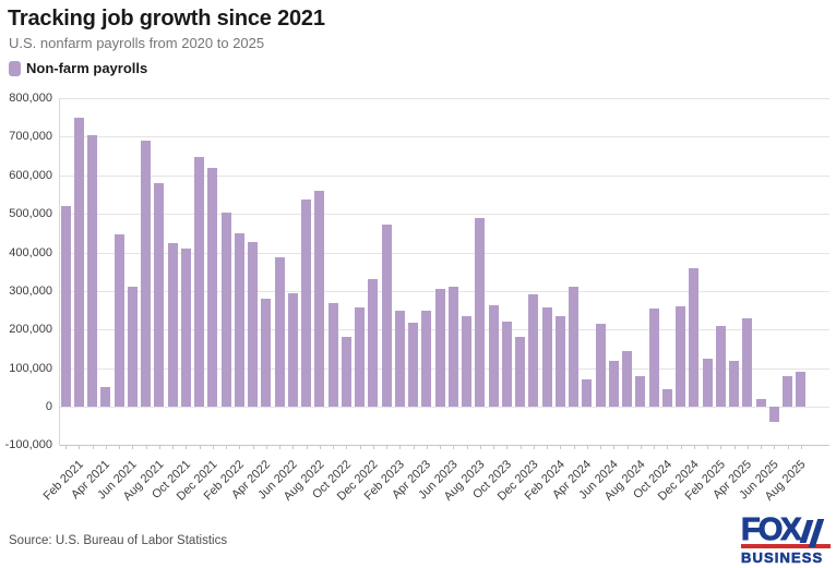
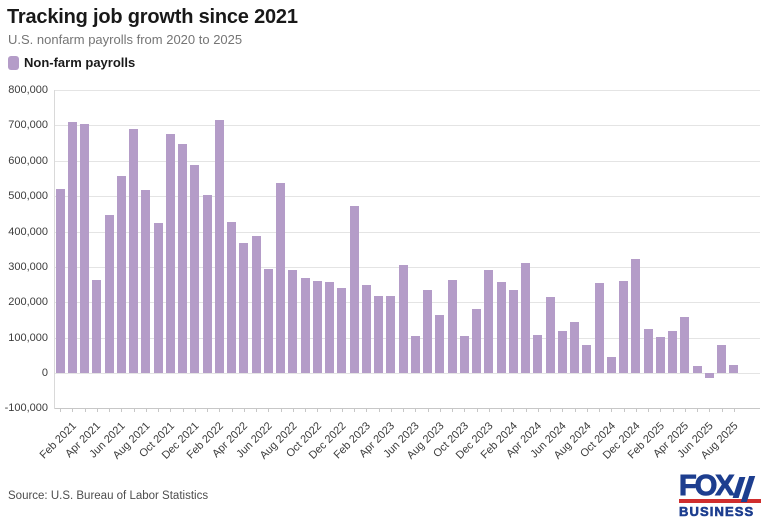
Feb 2021: 750000 -> 710000
Apr 2021: 50000 -> 260000
Jun 2021: 310000 -> 560000
Aug 2021: 580000 -> 520000
Oct 2021: 410000 -> 680000
Dec 2021: 620000 -> 590000
Feb 2022: 450000 -> 710000
Apr 2022: 280000 -> 370000
Aug 2022: 560000 -> 290000
Oct 2022: 180000 -> 260000
Dec 2022: 330000 -> 240000
Apr 2023: 250000 -> 220000
Jun 2023: 310000 -> 100000
Aug 2023: 490000 -> 160000
Oct 2023: 220000 -> 100000
Apr 2024: 70000 -> 110000
Dec 2024: 360000 -> 320000
Feb 2025: 210000 -> 100000
Apr 2025: 230000 -> 160000
Jun 2025: -40000 -> -10000
Aug 2025: 90000 -> 20000
